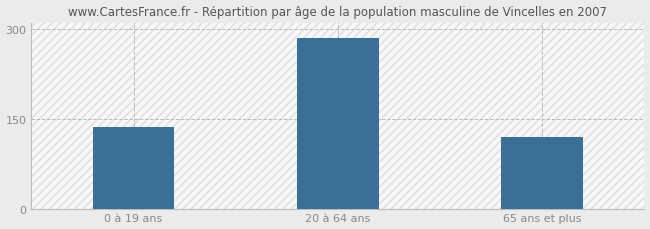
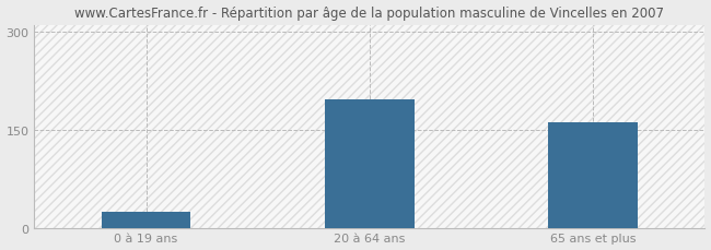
0 à 19 ans: 137 -> 24
20 à 64 ans: 285 -> 196
65 ans et plus: 120 -> 162
